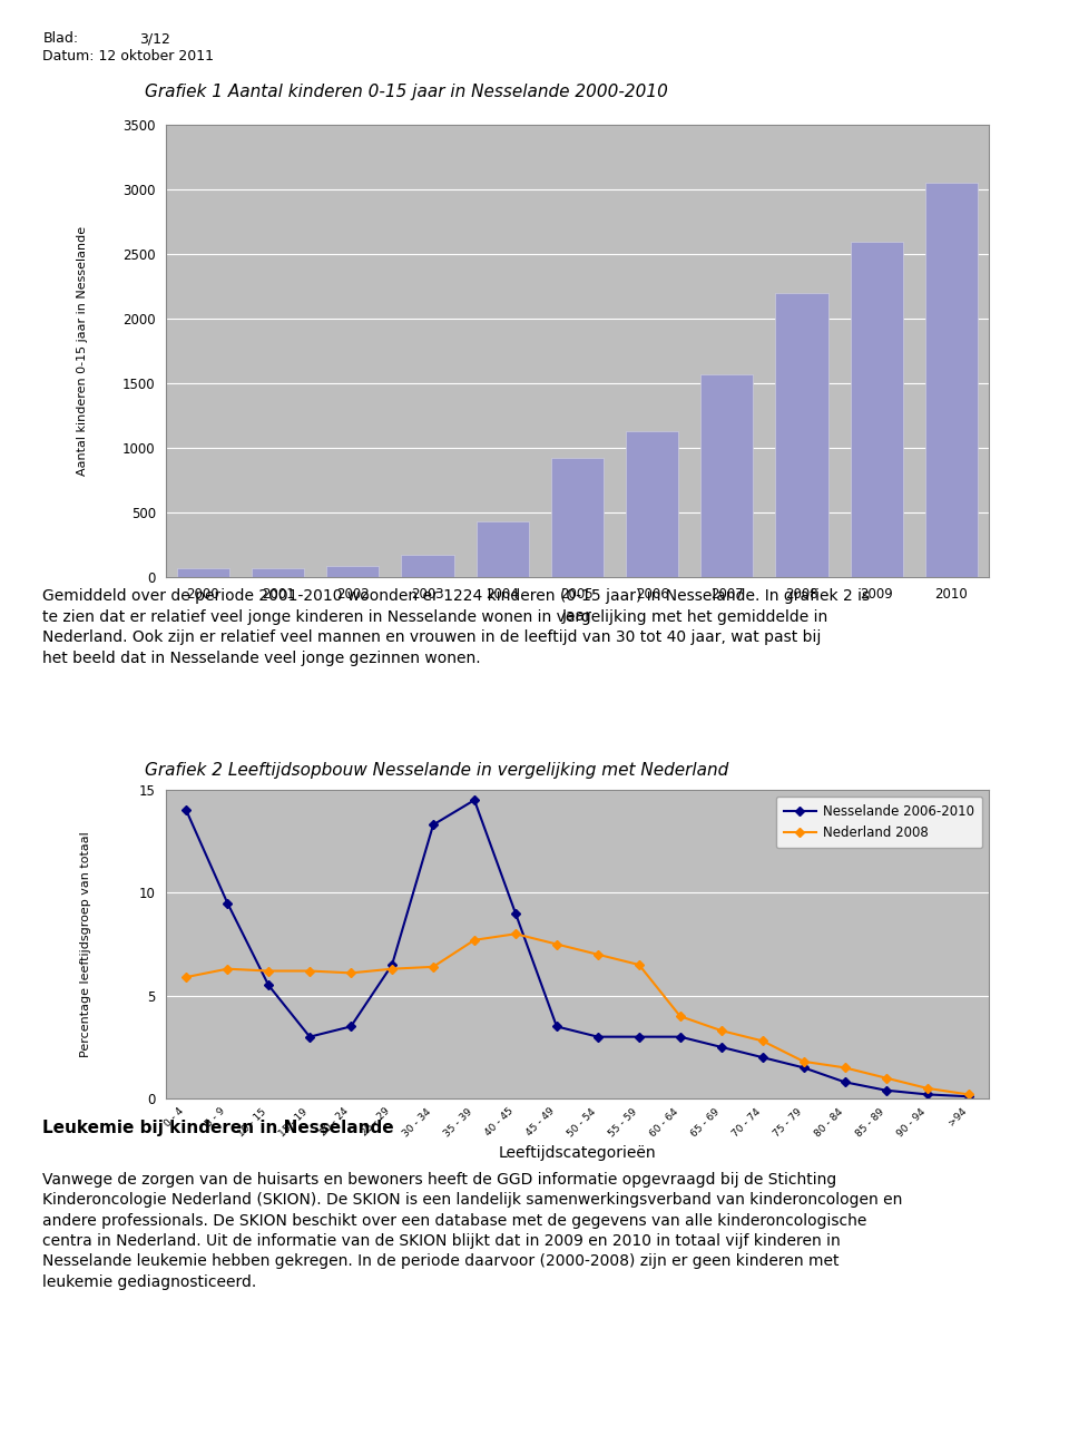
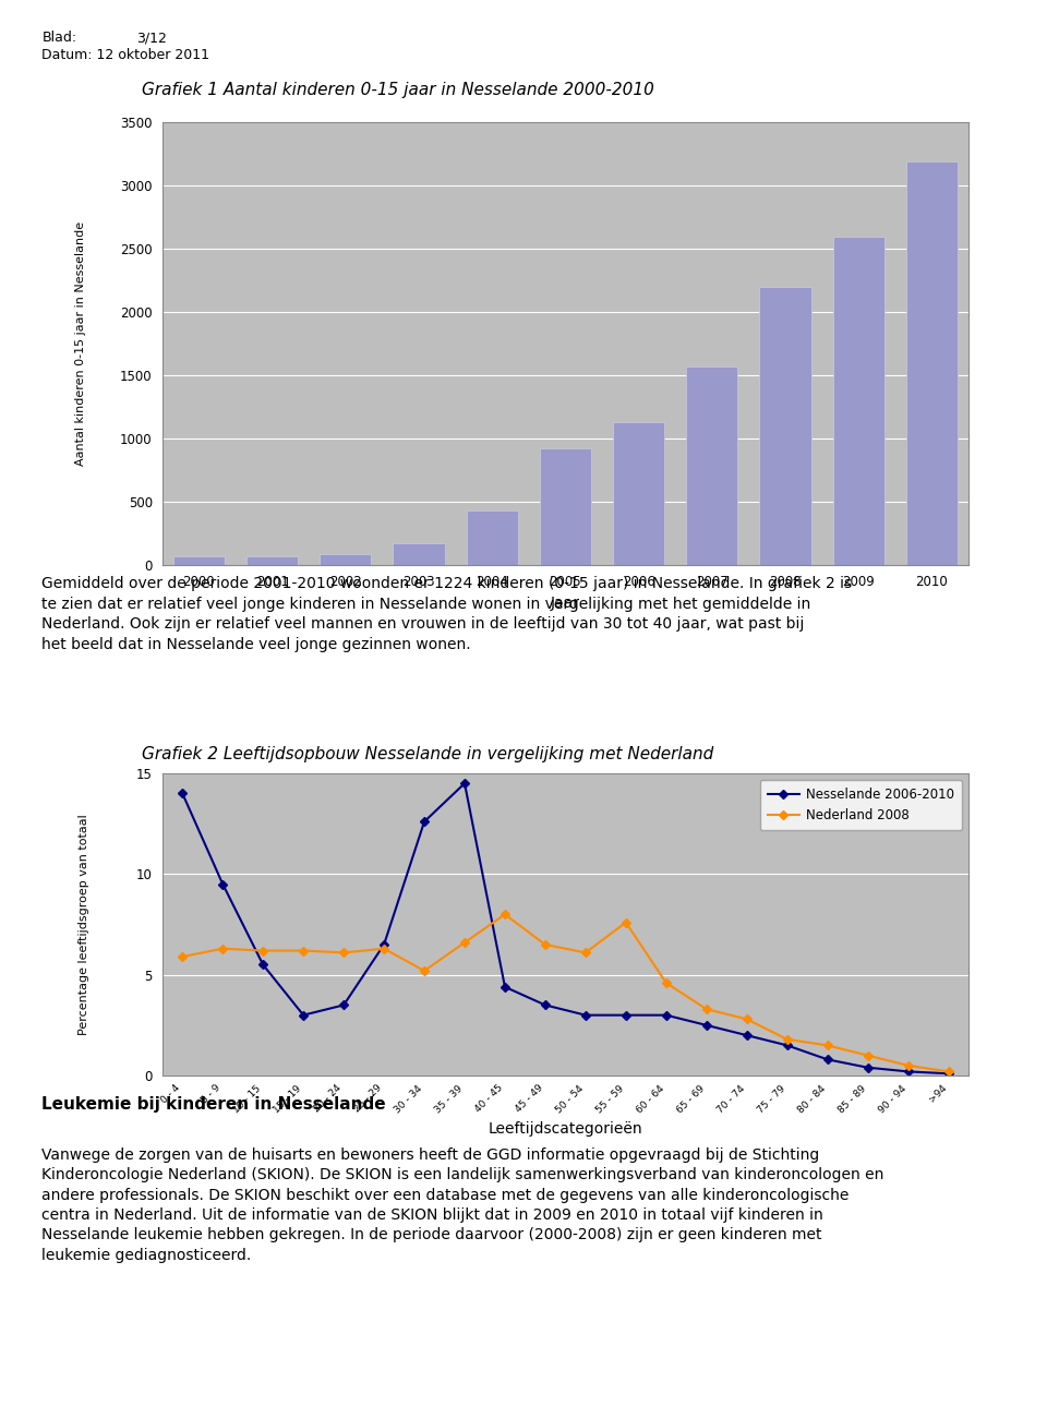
2010: 3050 -> 3190
Nesselande 2006-2010/30 - 34: 13.3 -> 12.6
Nederland 2008/30 - 34: 6.4 -> 5.2
Nederland 2008/35 - 39: 7.7 -> 6.6
Nesselande 2006-2010/40 - 45: 9.0 -> 4.4
Nederland 2008/45 - 49: 7.5 -> 6.5
Nederland 2008/50 - 54: 7.0 -> 6.1
Nederland 2008/55 - 59: 6.5 -> 7.6
Nederland 2008/60 - 64: 4.0 -> 4.6
